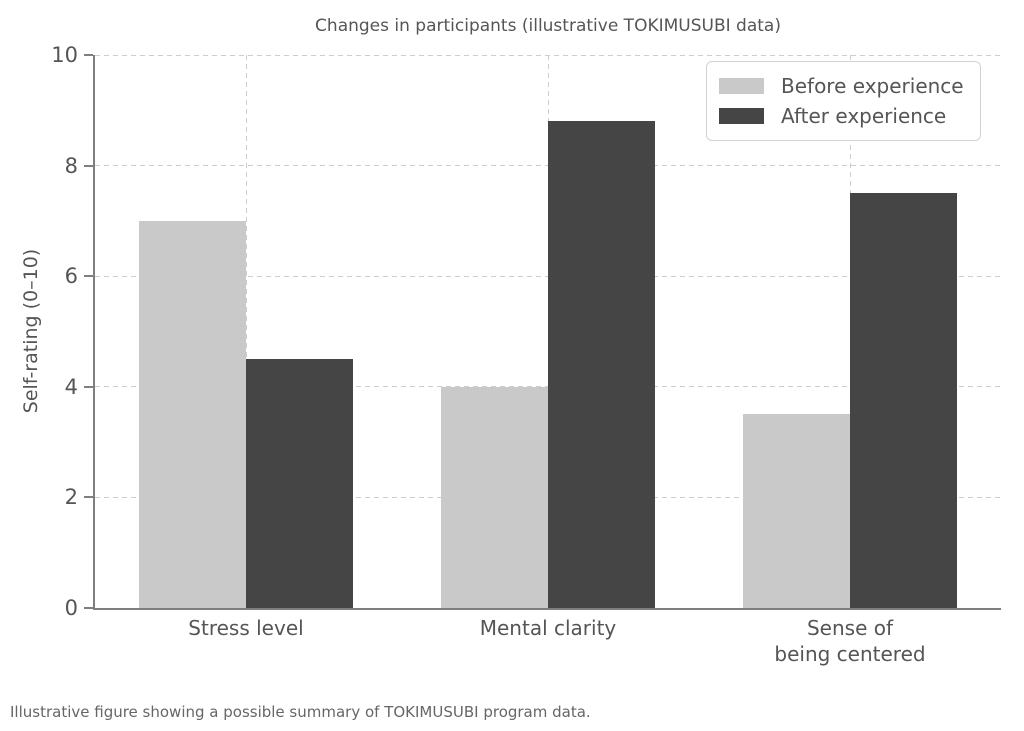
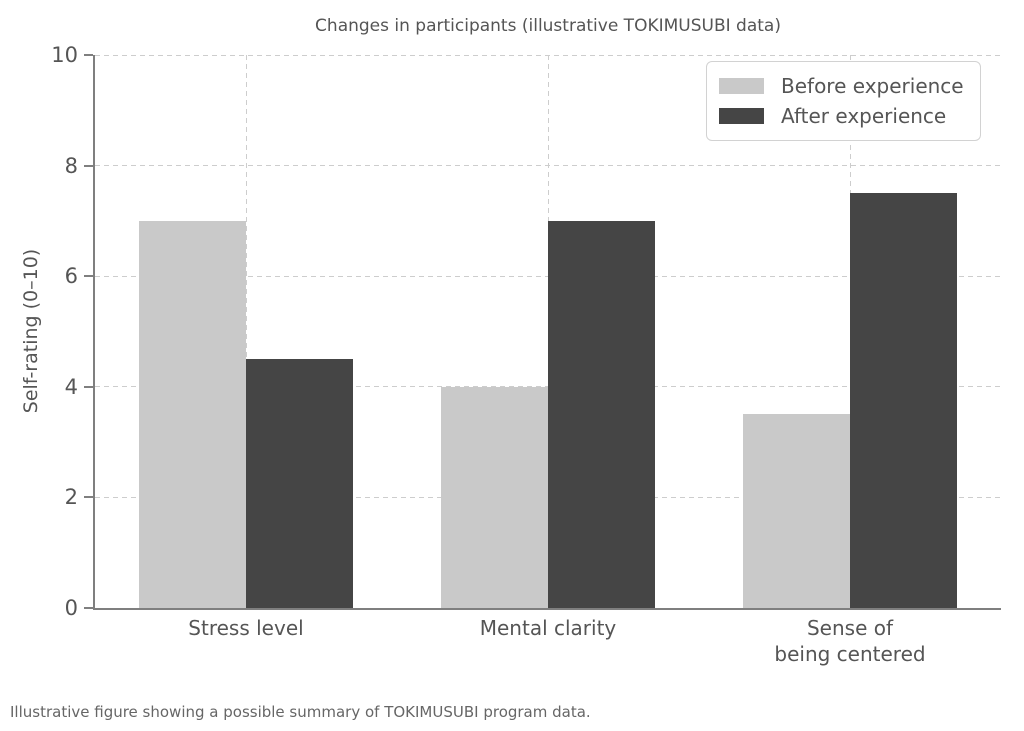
After experience/Mental clarity: 8.8 -> 7.0
